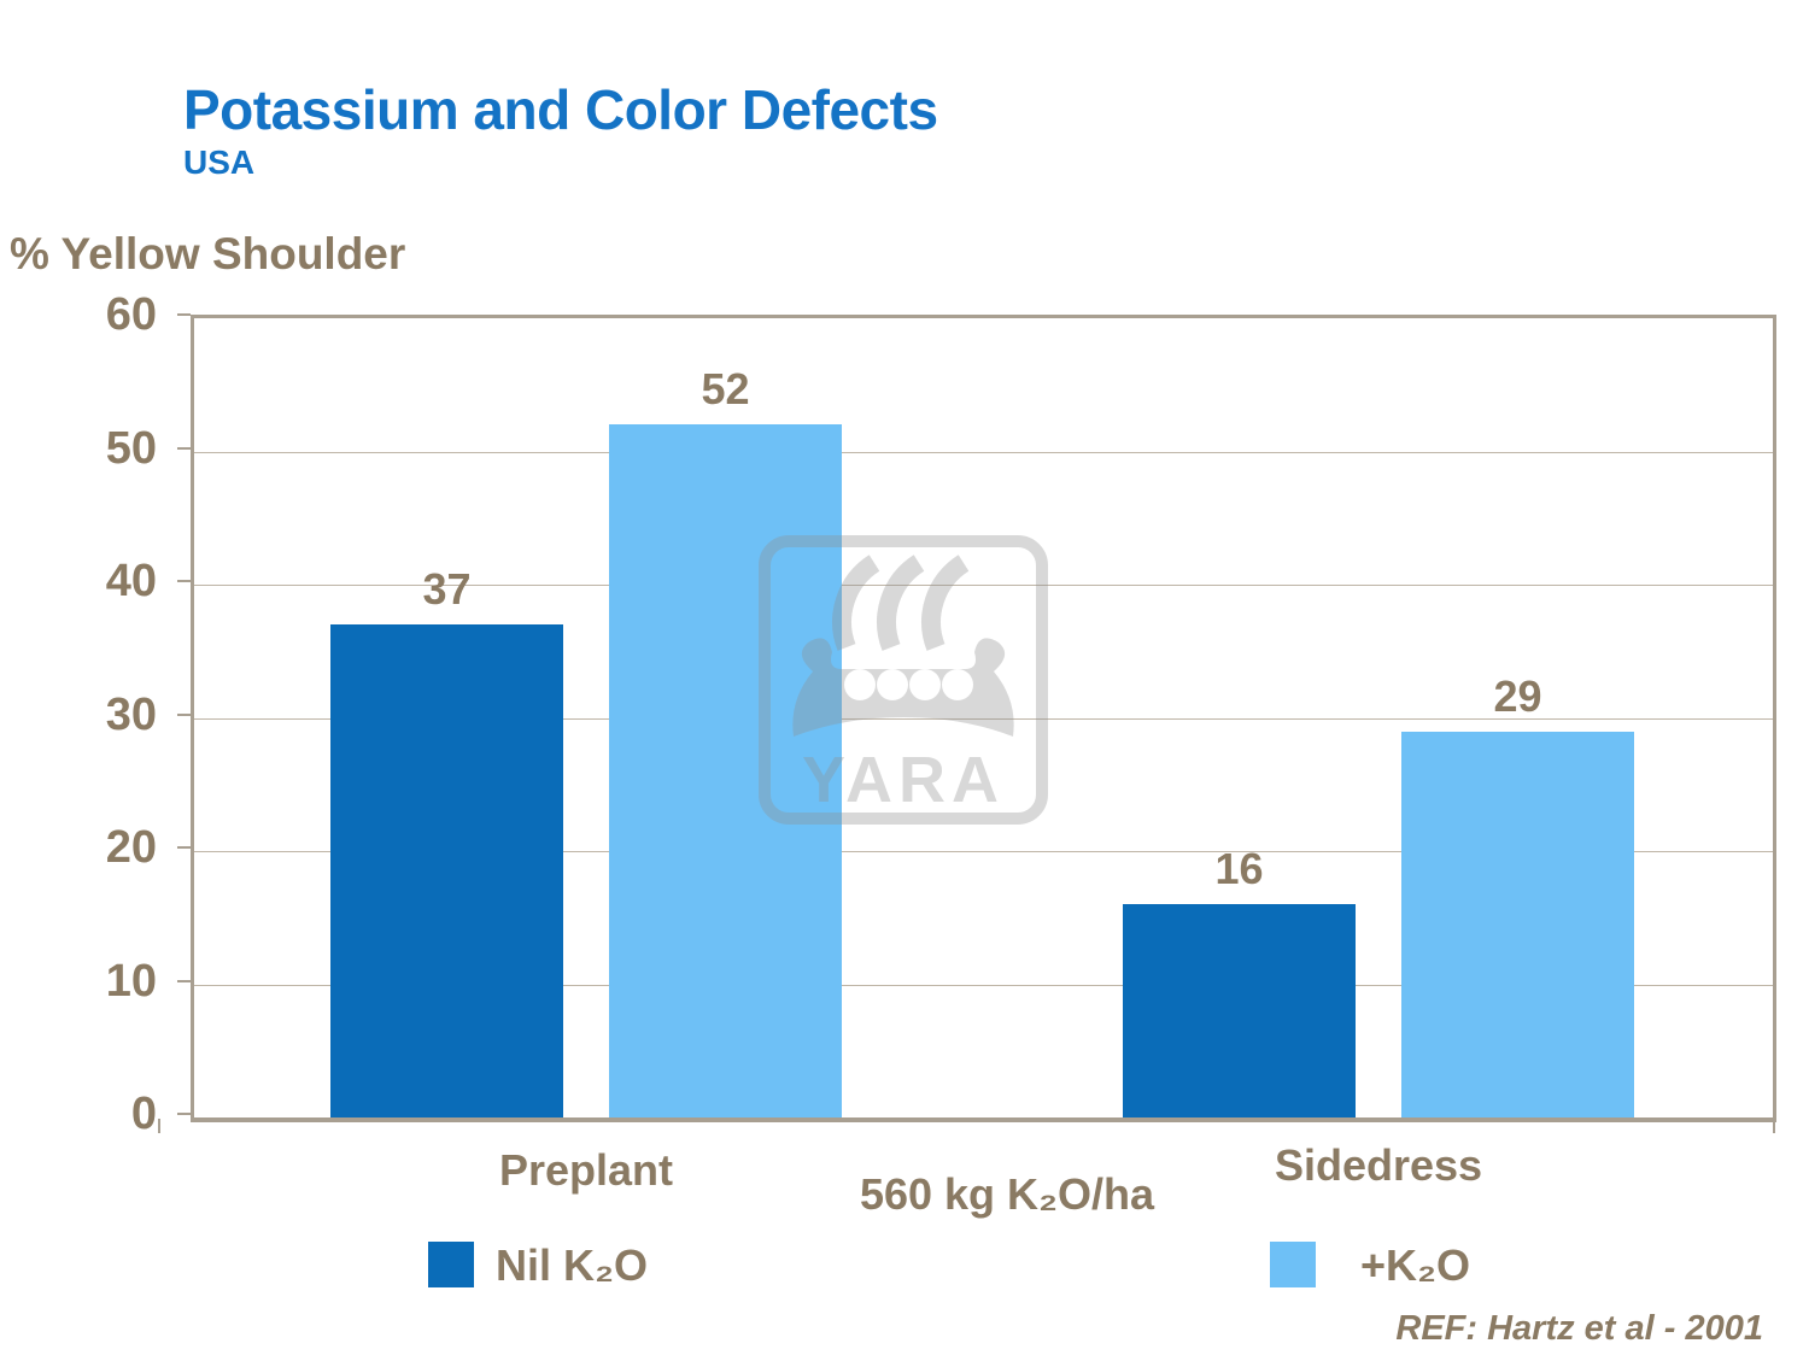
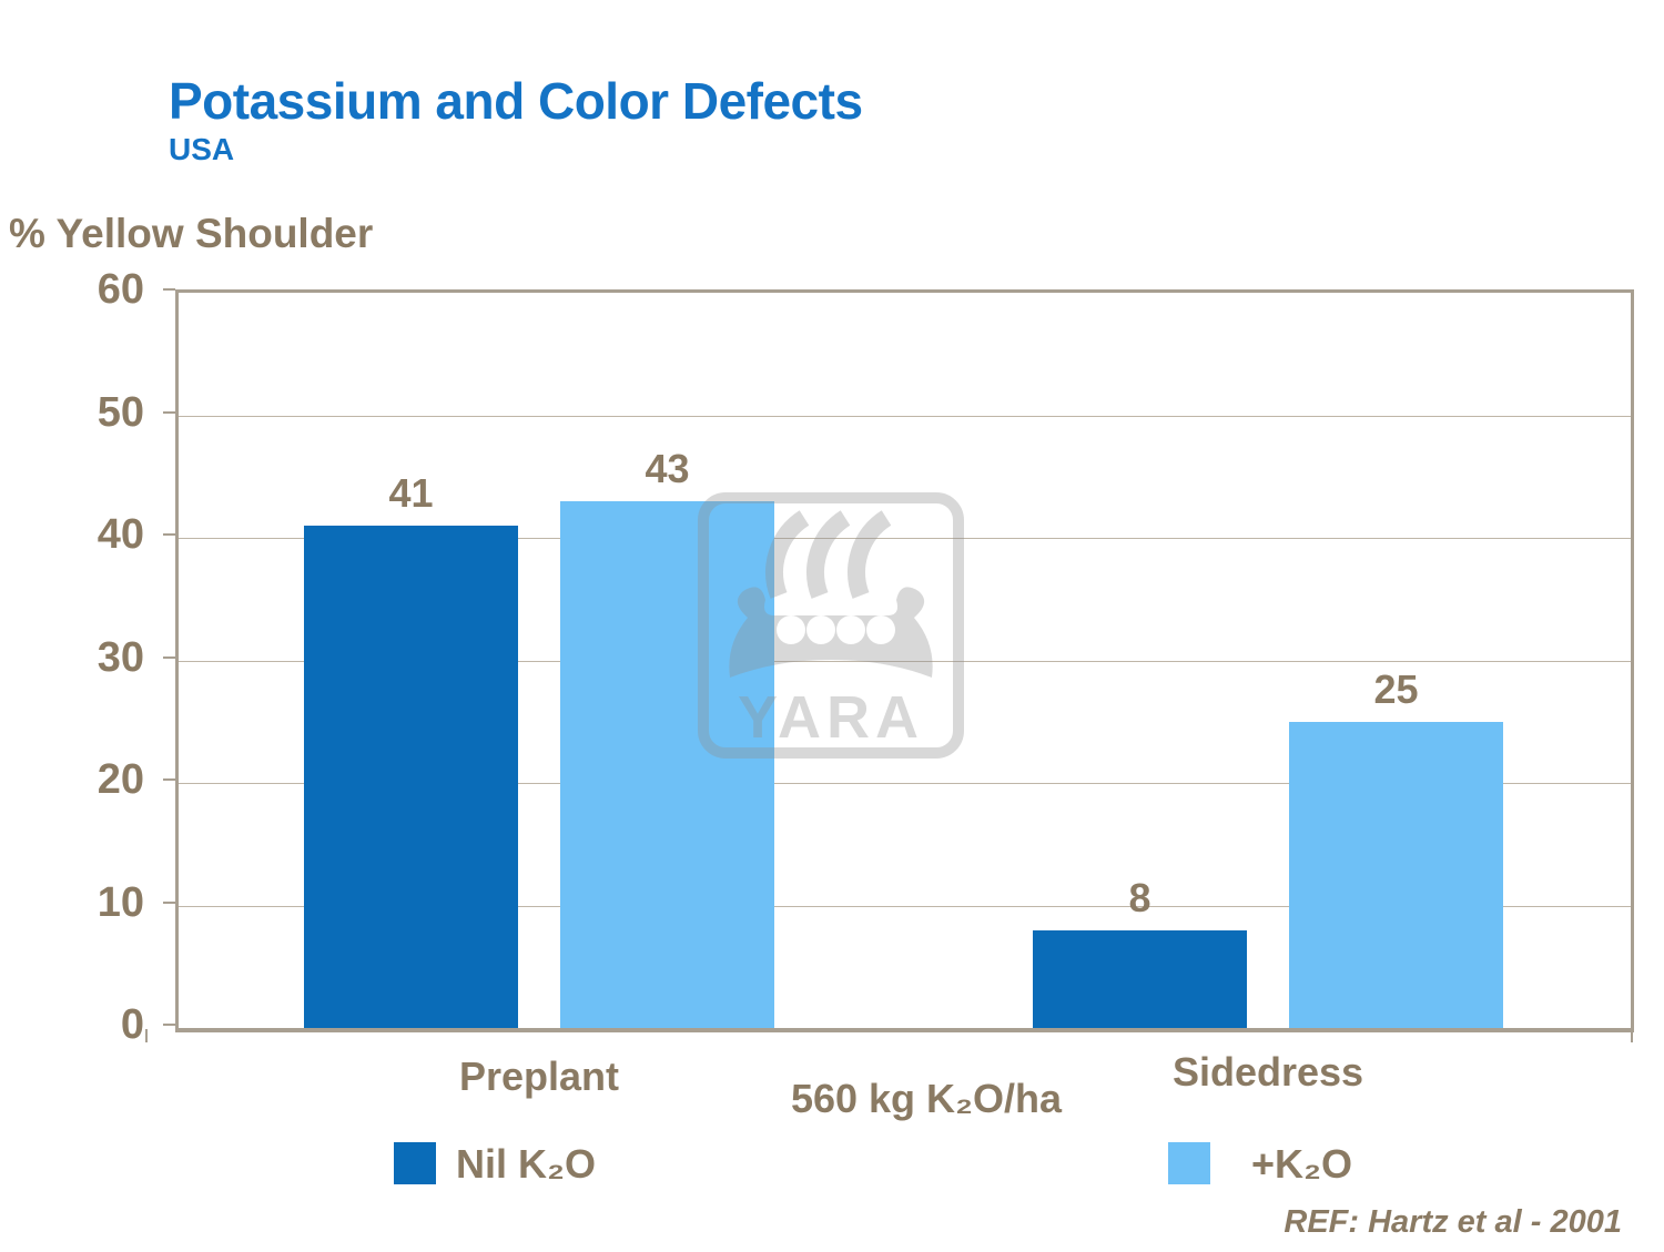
Nil K₂O/Preplant: 37 -> 41
+K₂O/Preplant: 52 -> 43
Nil K₂O/Sidedress: 16 -> 8
+K₂O/Sidedress: 29 -> 25
